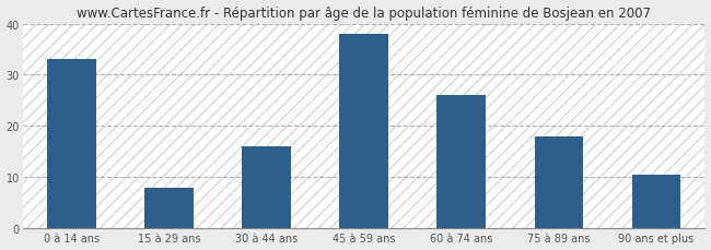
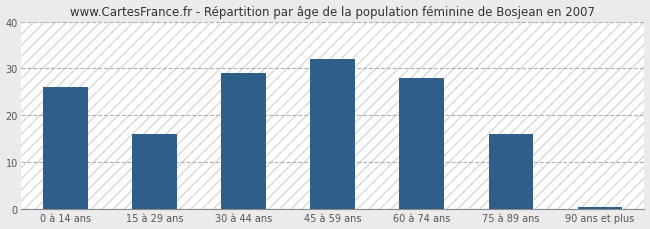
0 à 14 ans: 33.0 -> 26.0
15 à 29 ans: 8.0 -> 16.0
30 à 44 ans: 16.0 -> 29.0
45 à 59 ans: 38.0 -> 32.0
60 à 74 ans: 26.0 -> 28.0
75 à 89 ans: 18.0 -> 16.0
90 ans et plus: 10.5 -> 0.5
